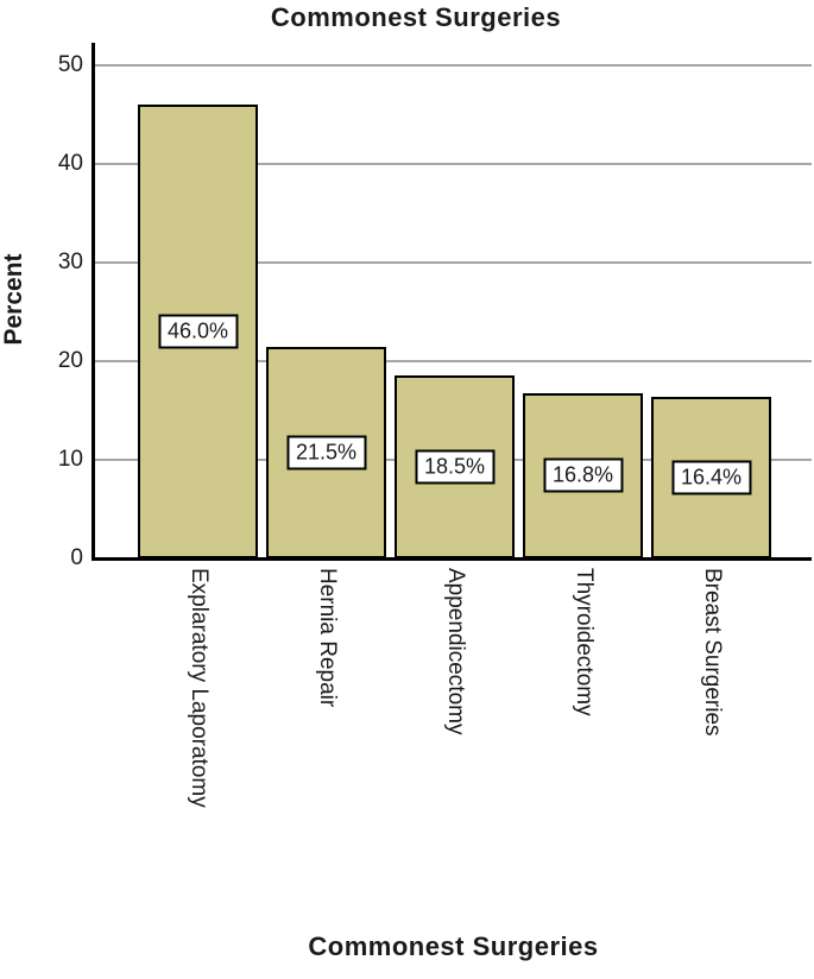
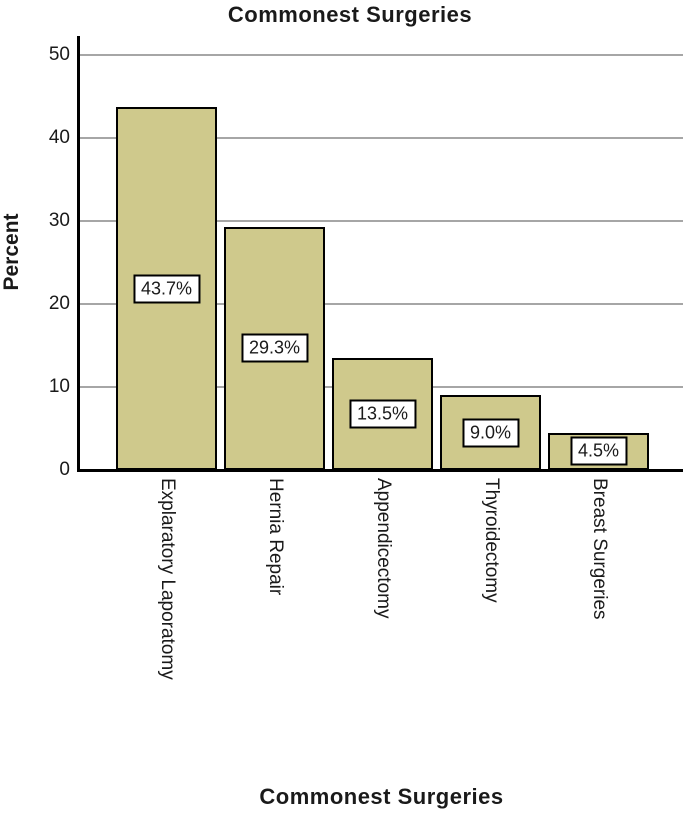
Explaratory Laporatomy: 46.0% -> 43.7%
Hernia Repair: 21.5% -> 29.3%
Appendicectomy: 18.5% -> 13.5%
Thyroidectomy: 16.8% -> 9.0%
Breast Surgeries: 16.4% -> 4.5%
